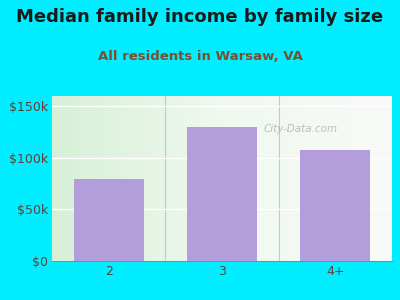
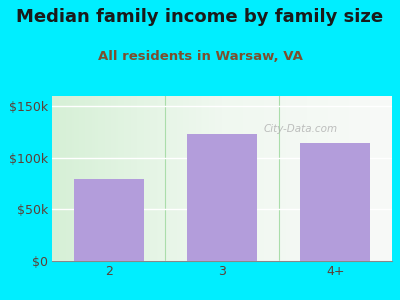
3: $130k -> $123k
4+: $108k -> $114k
